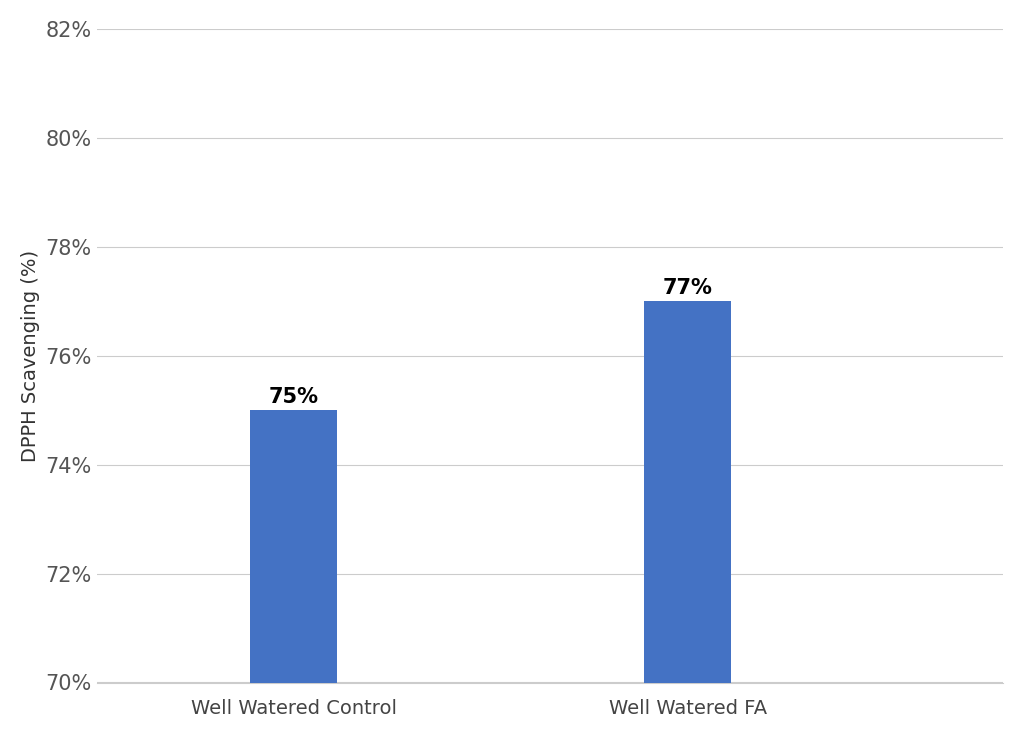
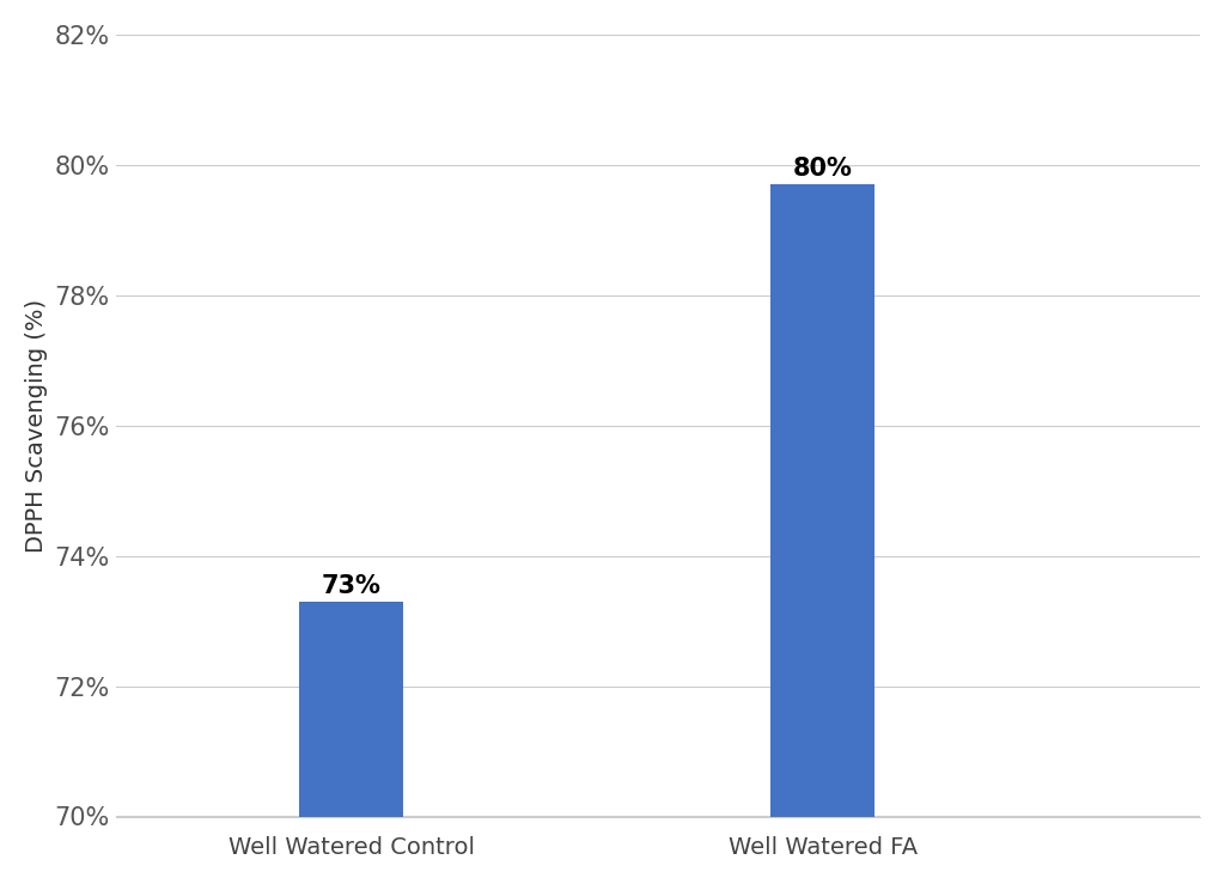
Well Watered Control: 75% -> 73%
Well Watered FA: 77% -> 80%
